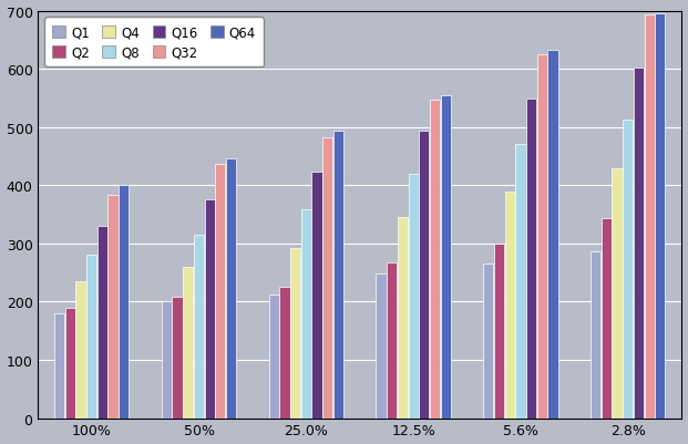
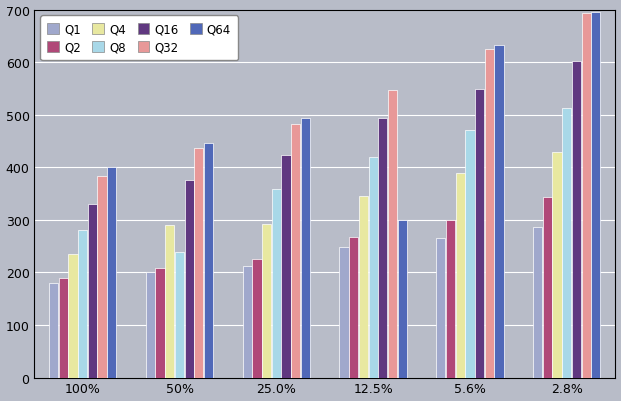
Q4/50%: 260 -> 290
Q8/50%: 315 -> 238
Q64/12.5%: 555 -> 300
